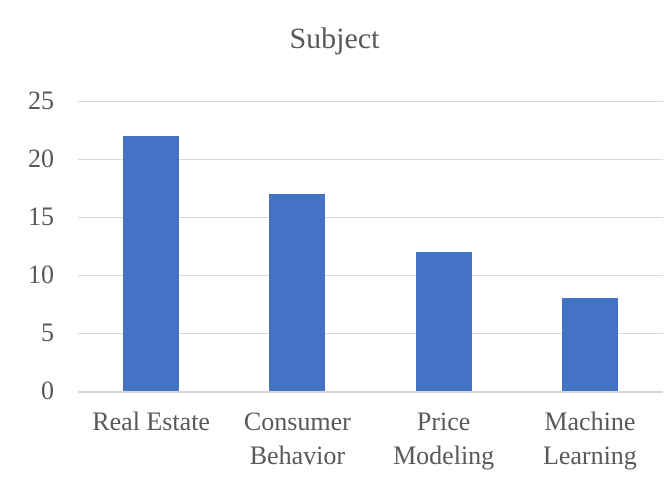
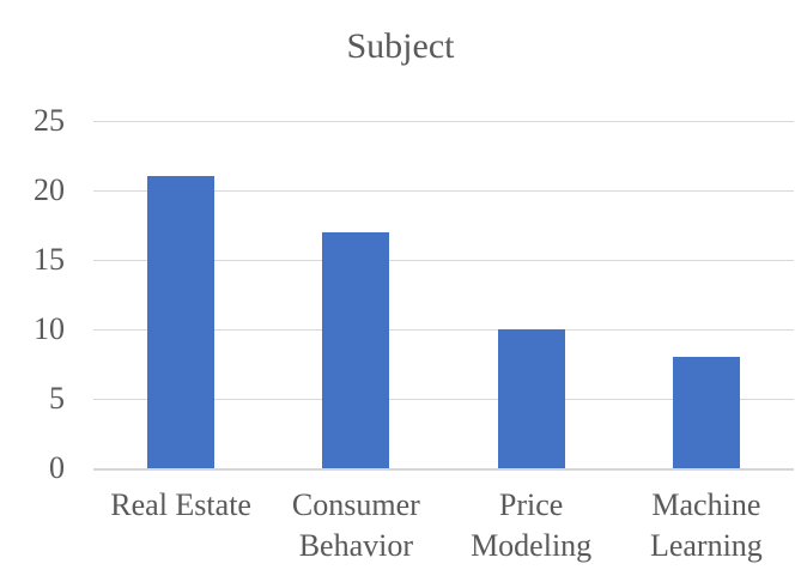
Real Estate: 22 -> 21
Price Modeling: 12 -> 10
